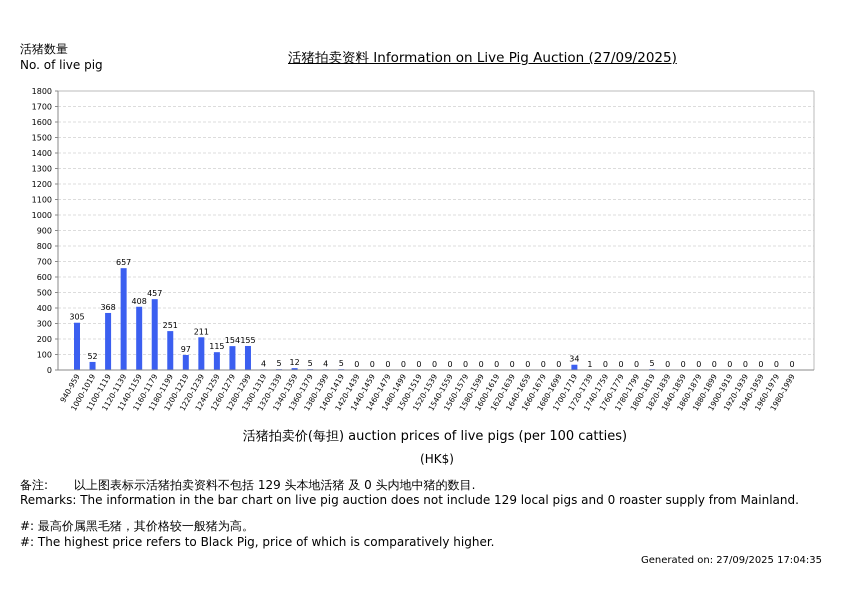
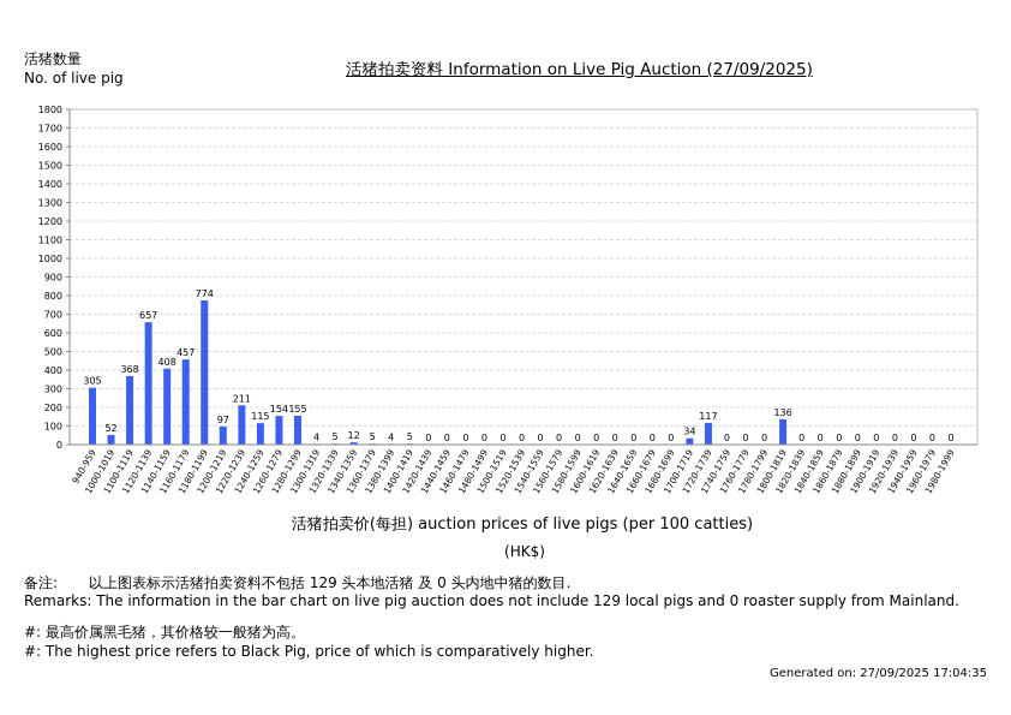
1180-1199: 251 -> 774
1720-1739: 1 -> 117
1800-1819: 5 -> 136
